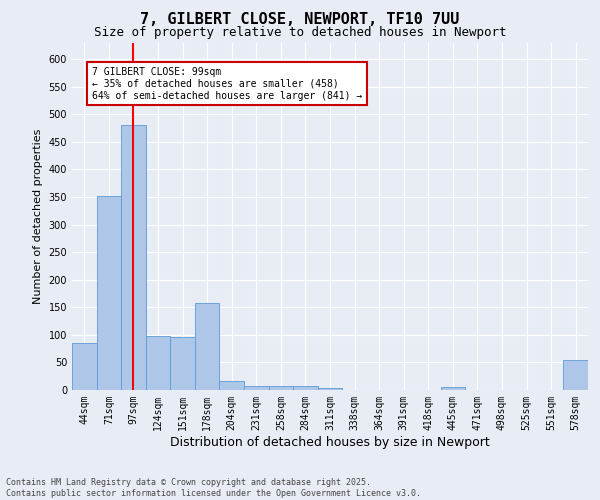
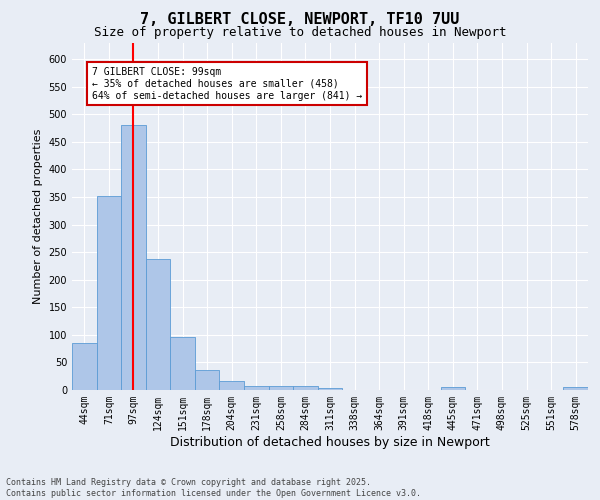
124sqm: 98 -> 237
178sqm: 158 -> 37
578sqm: 54 -> 5
